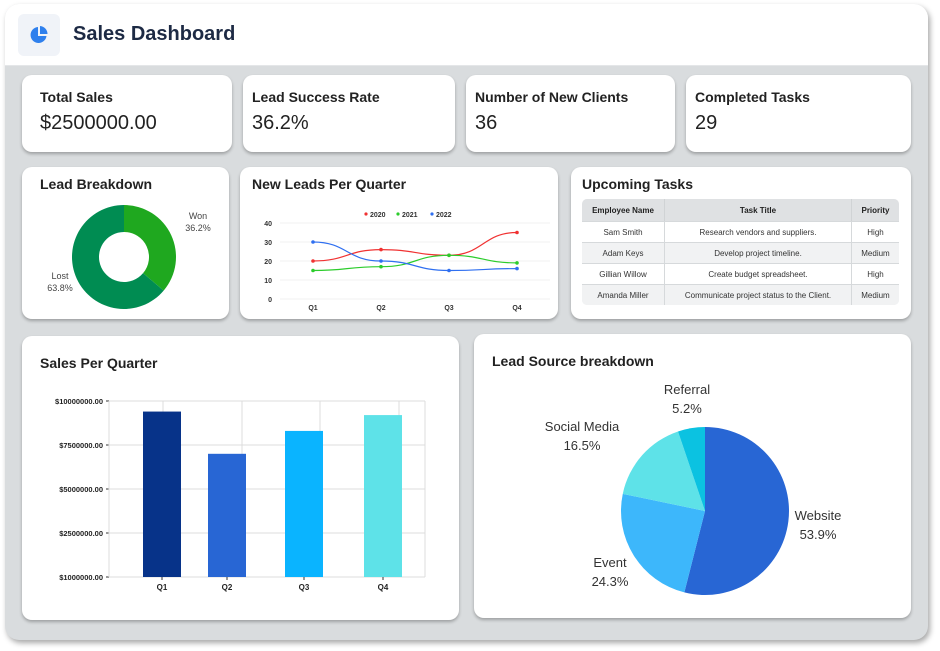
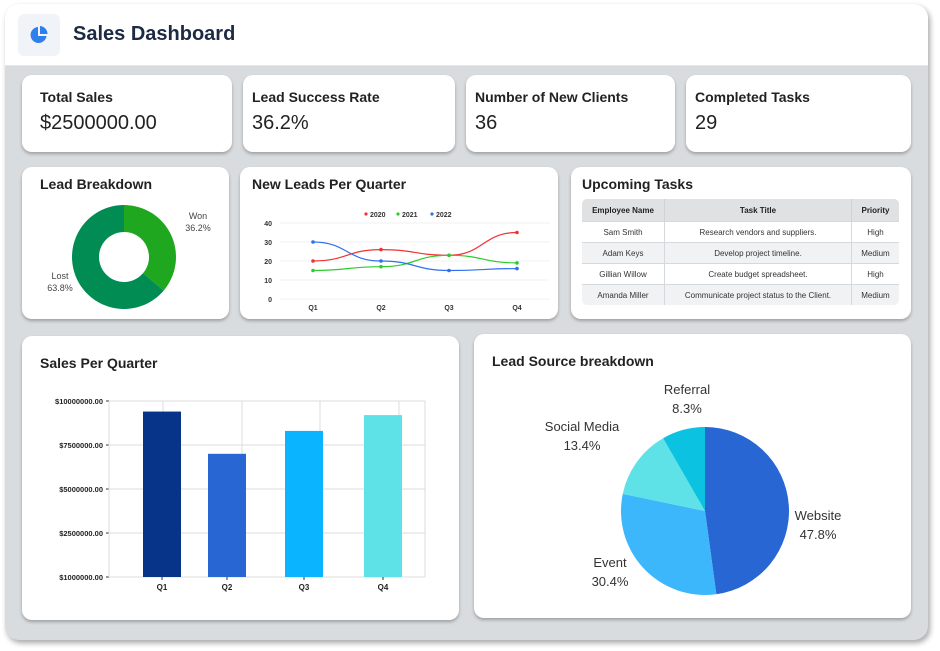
Lead Source breakdown/Website: 53.9% -> 47.8%
Lead Source breakdown/Event: 24.3% -> 30.4%
Lead Source breakdown/Social Media: 16.5% -> 13.4%
Lead Source breakdown/Referral: 5.2% -> 8.3%
